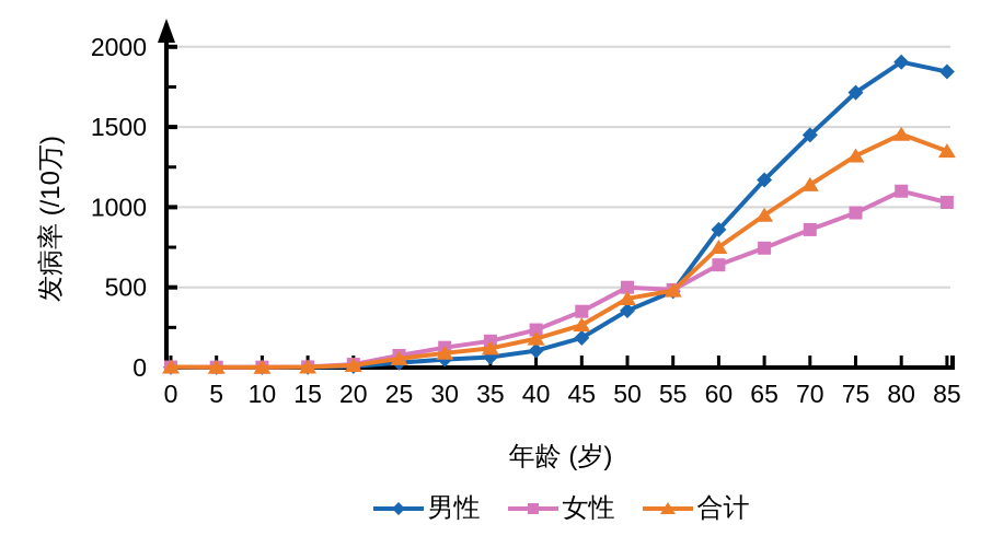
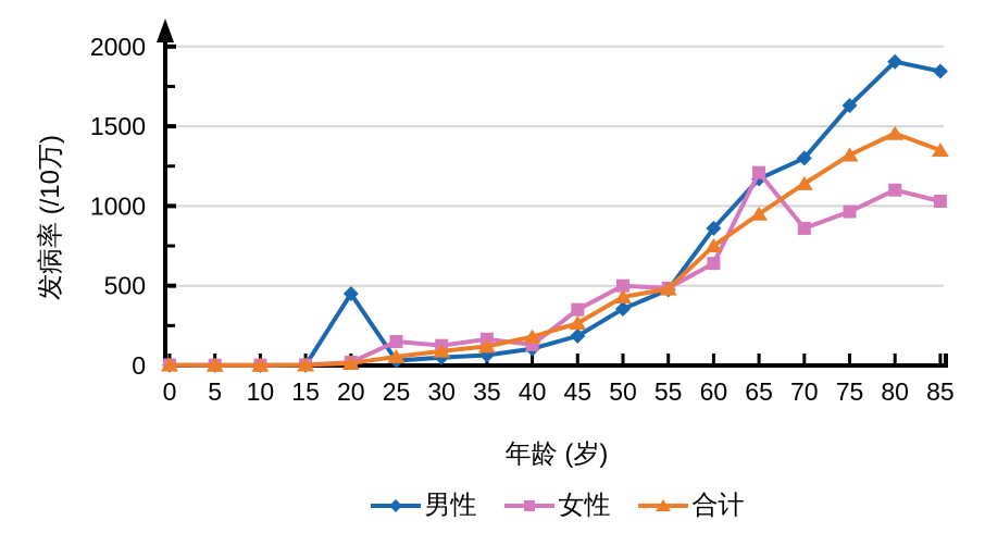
男性/20: 10 -> 450
女性/25: 80 -> 150
女性/40: 240 -> 130
女性/65: 740 -> 1210
男性/70: 1450 -> 1300
男性/75: 1720 -> 1630
